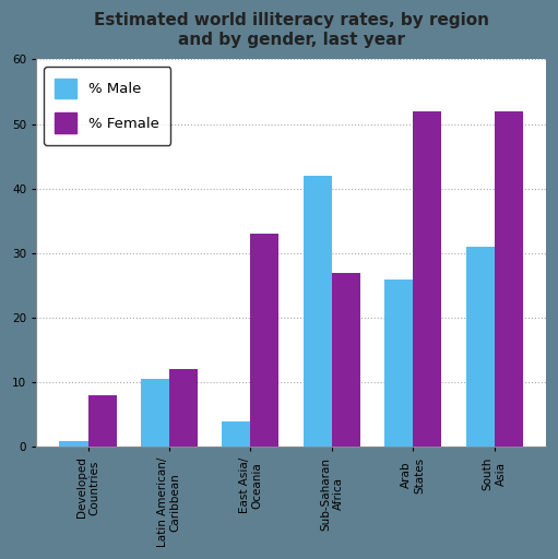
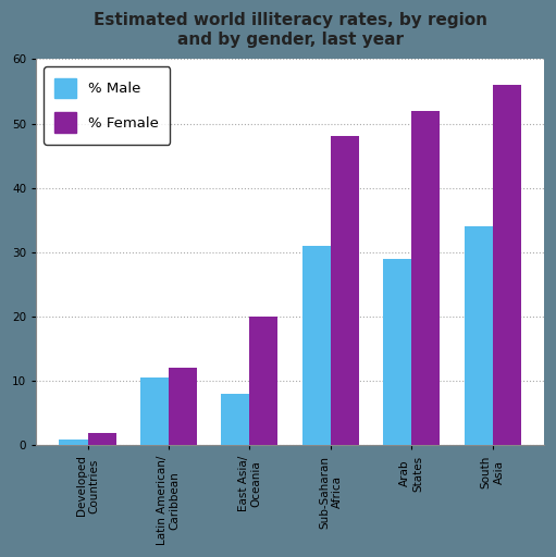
% Female/Developed Countries: 8 -> 2
% Male/East Asia/ Oceania: 4.0 -> 8.0
% Female/East Asia/ Oceania: 33 -> 20
% Male/Sub-Saharan Africa: 42.0 -> 31.0
% Female/Sub-Saharan Africa: 27 -> 48
% Male/Arab States: 26.0 -> 29.0
% Male/South Asia: 31.0 -> 34.0
% Female/South Asia: 52 -> 56
